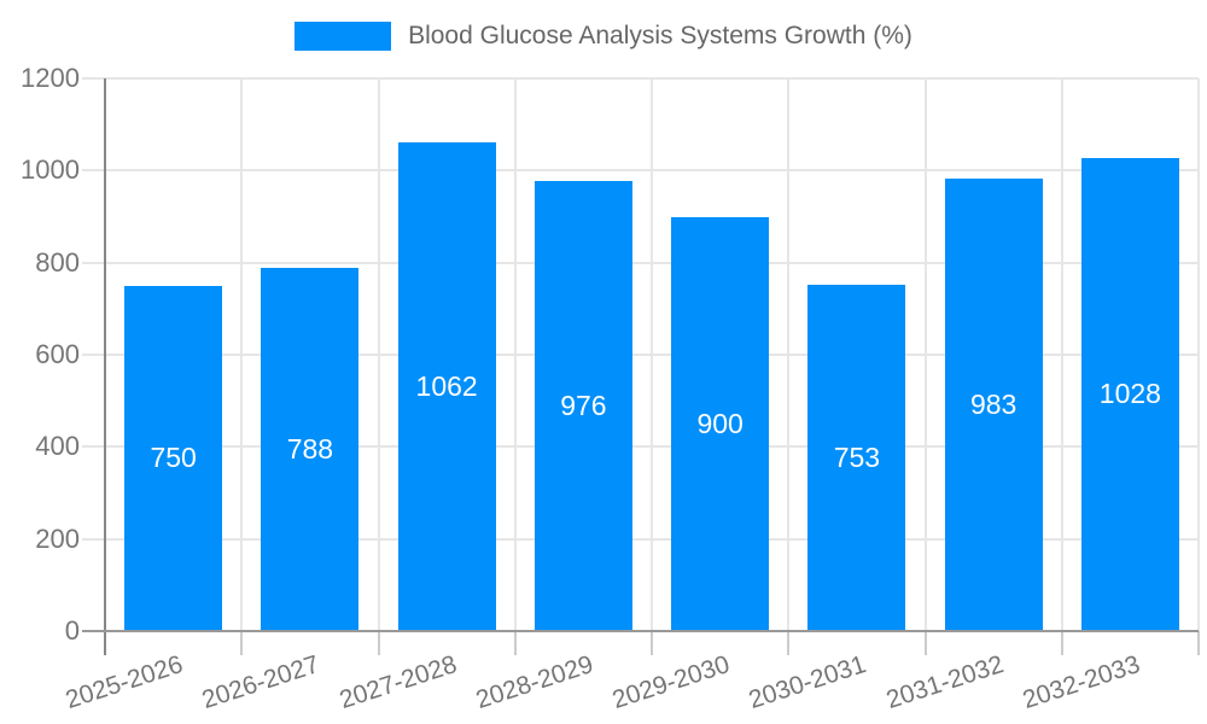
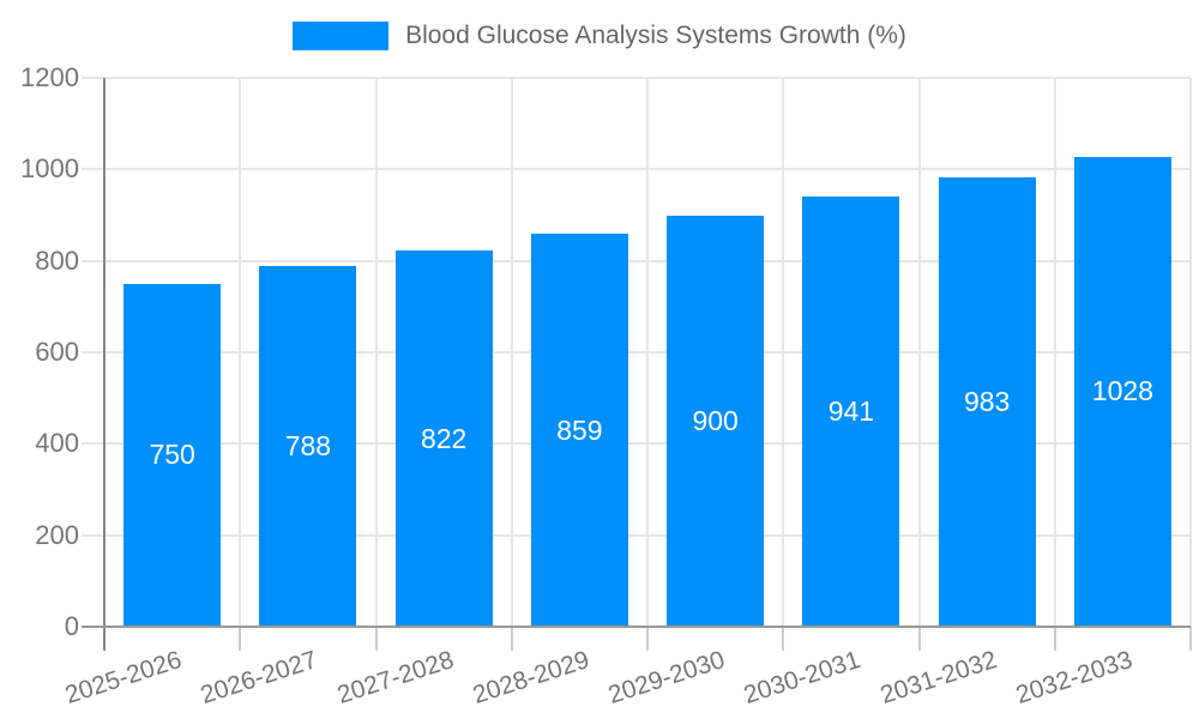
2027-2028: 1062 -> 822
2028-2029: 976 -> 859
2030-2031: 753 -> 941
